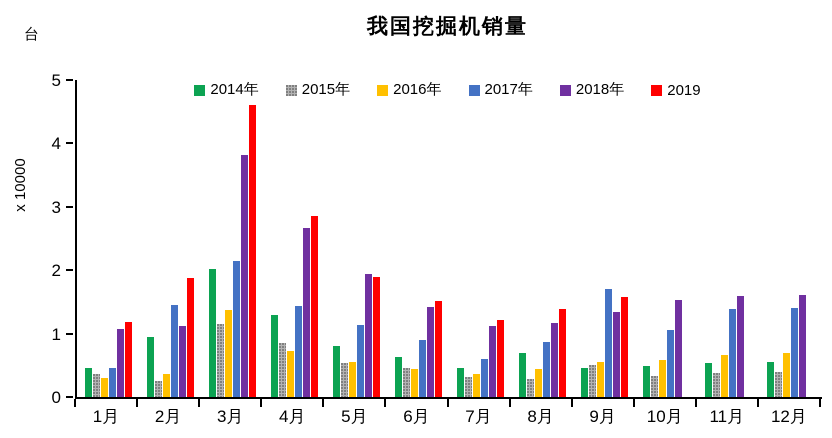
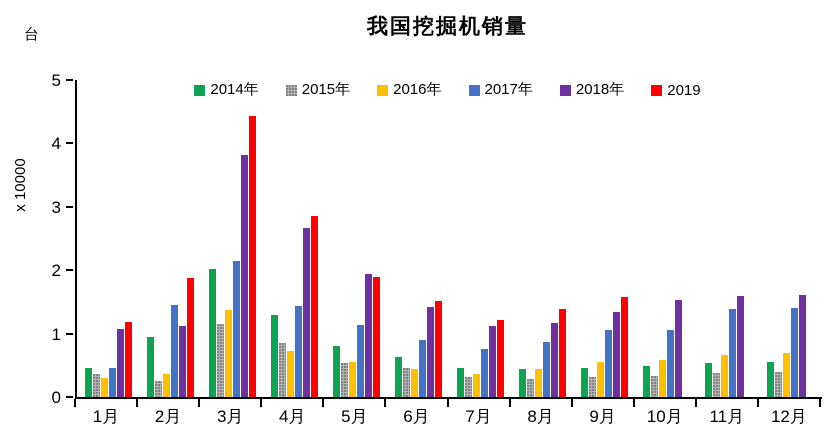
2019/3月: 4.6 -> 4.4
2017年/7月: 0.6 -> 0.8
2014年/8月: 0.7 -> 0.4
2015年/9月: 0.5 -> 0.3
2017年/9月: 1.7 -> 1.1
